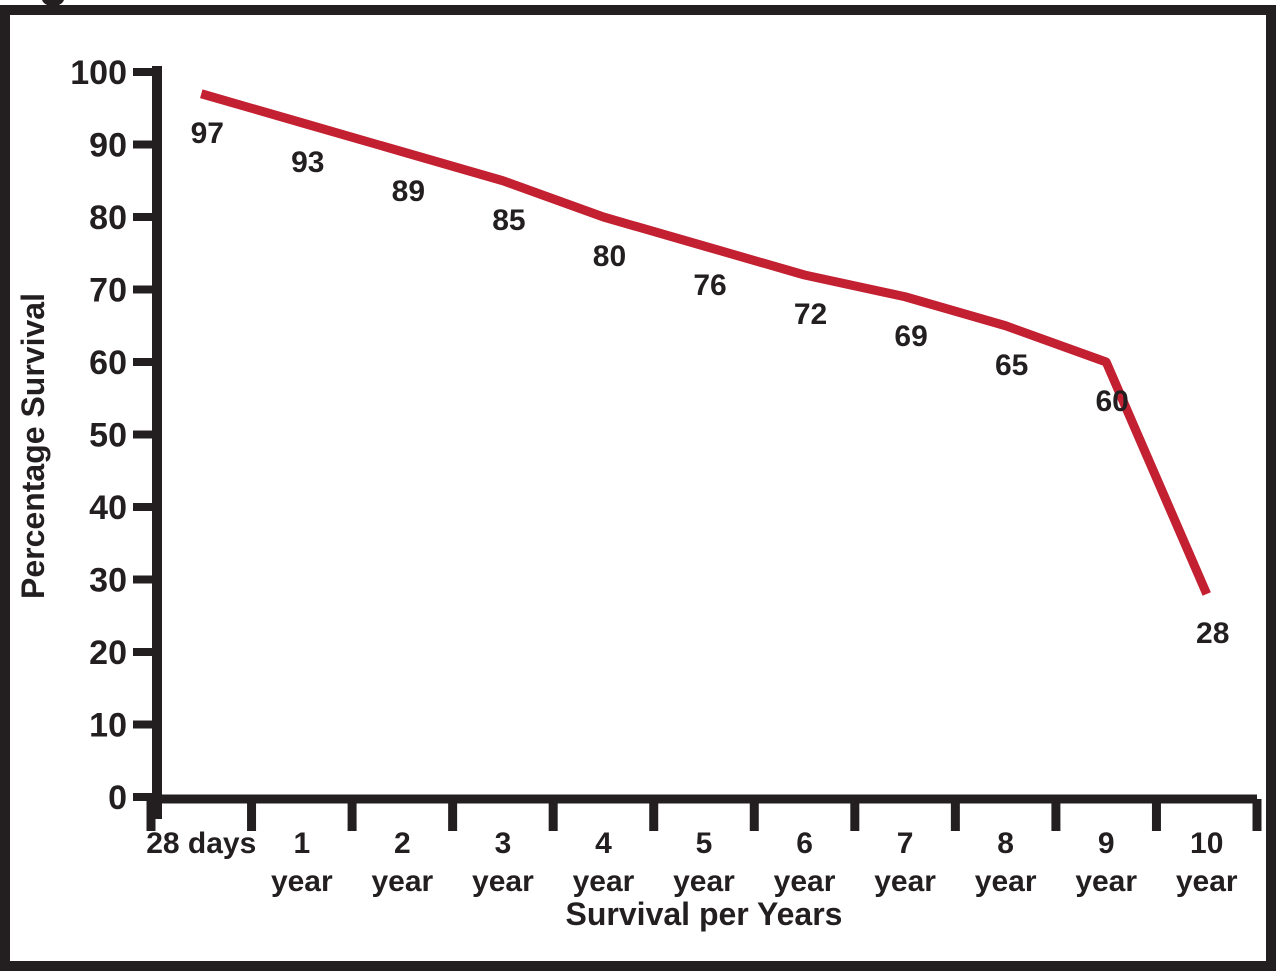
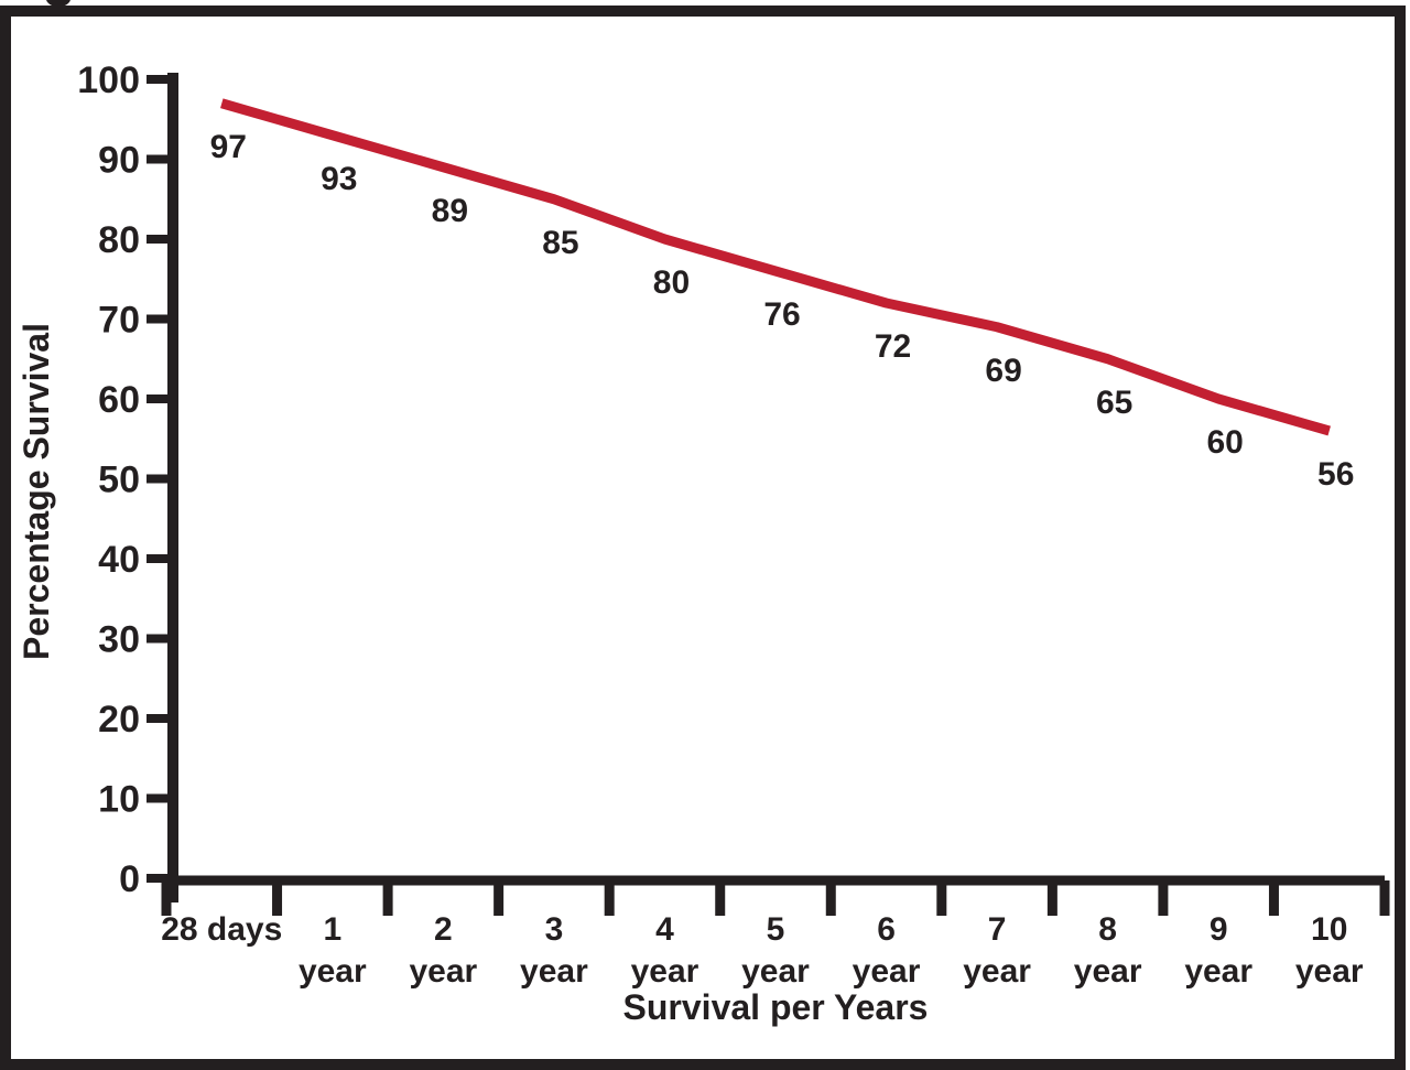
10 year: 28 -> 56
